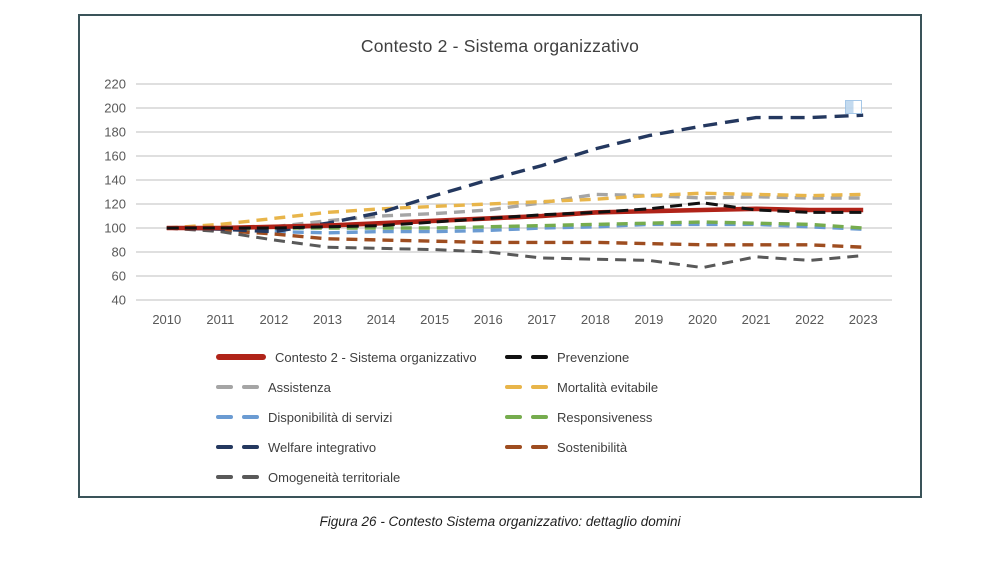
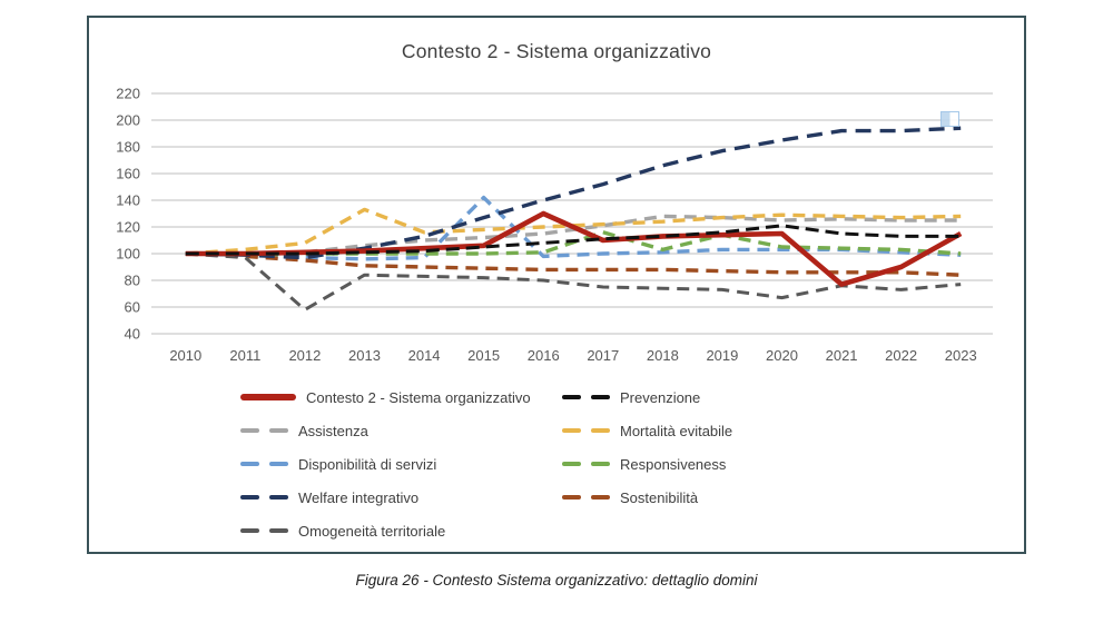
Omogeneità territoriale/2012: 90 -> 58
Mortalità evitabile/2013: 113 -> 133
Disponibilità di servizi/2015: 97 -> 142
Contesto 2 - Sistema organizzativo/2016: 108 -> 130
Responsiveness/2017: 102 -> 116
Responsiveness/2019: 104 -> 114
Contesto 2 - Sistema organizzativo/2021: 116 -> 77
Contesto 2 - Sistema organizzativo/2022: 115 -> 90
